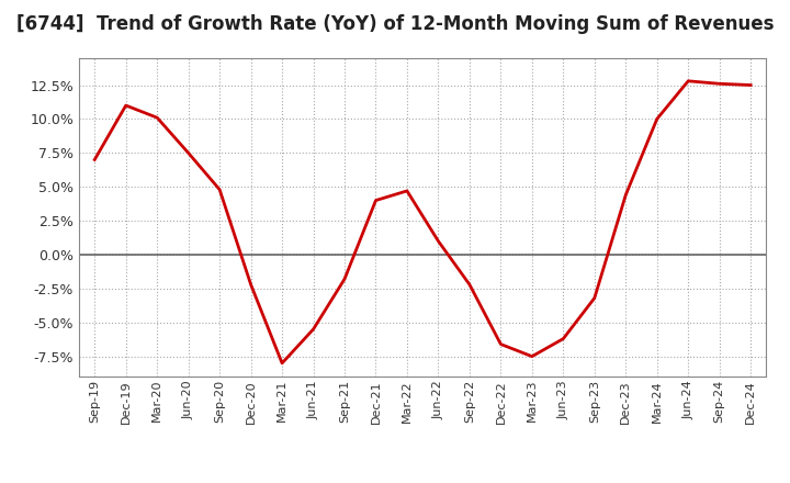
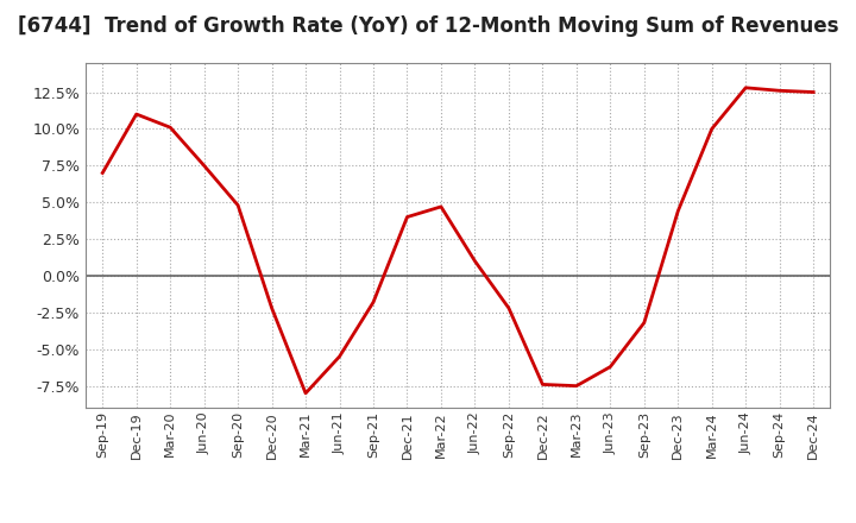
Dec-22: -6.6% -> -7.4%
